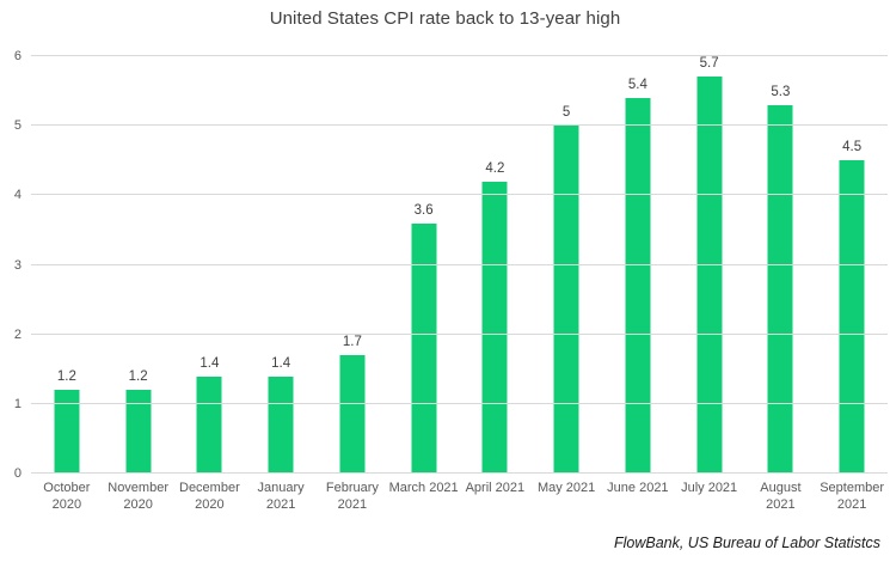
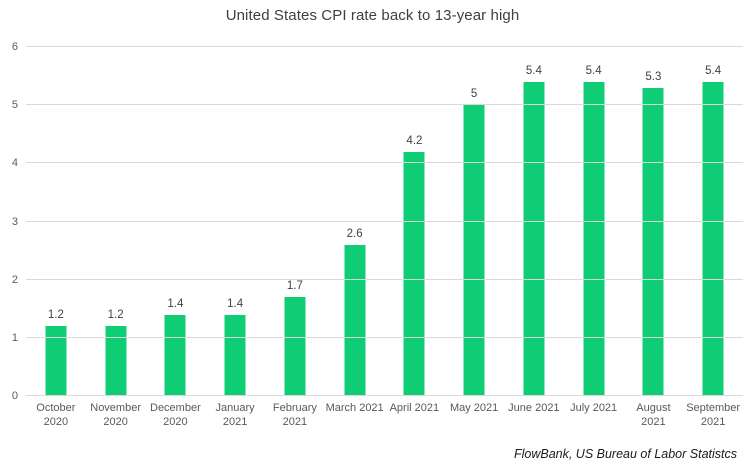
March 2021: 3.6 -> 2.6
July 2021: 5.7 -> 5.4
September 2021: 4.5 -> 5.4
